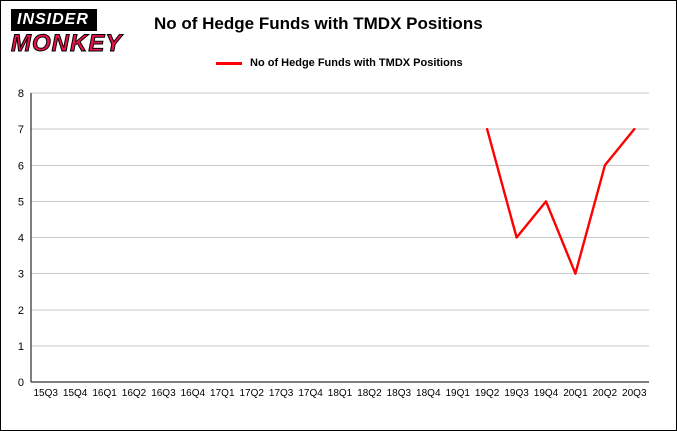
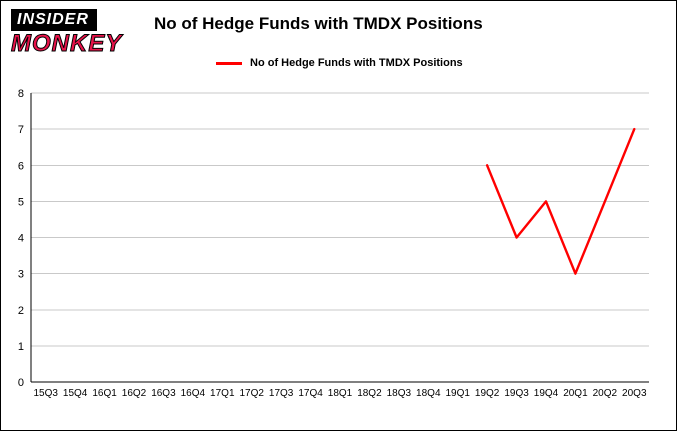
19Q2: 7 -> 6
20Q2: 6 -> 5
